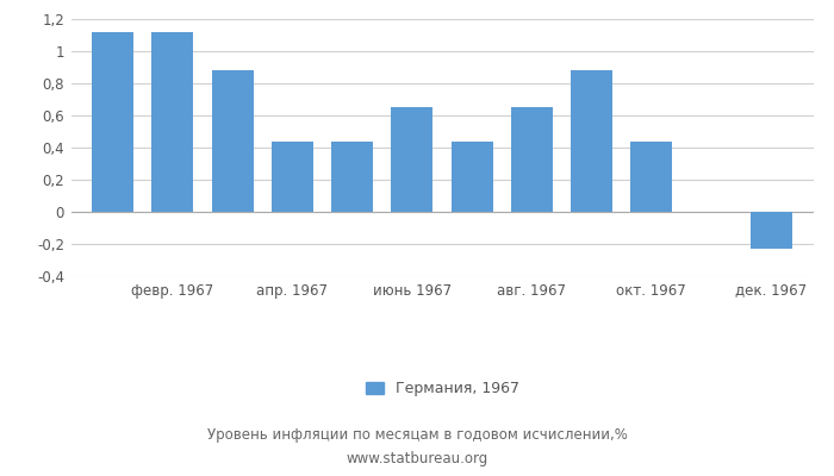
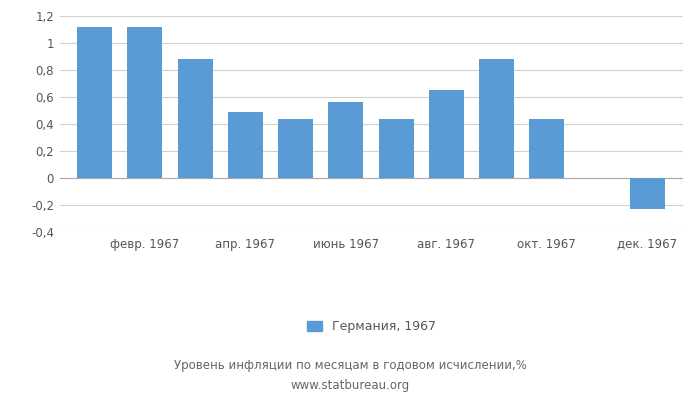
апр. 1967: 0,44 -> 0,49
июнь 1967: 0,65 -> 0,56
